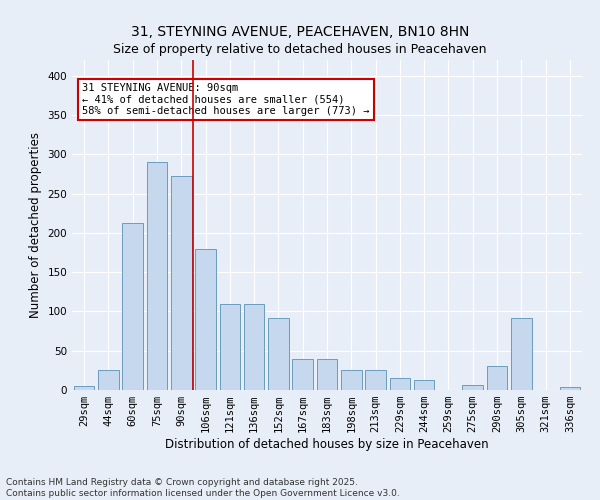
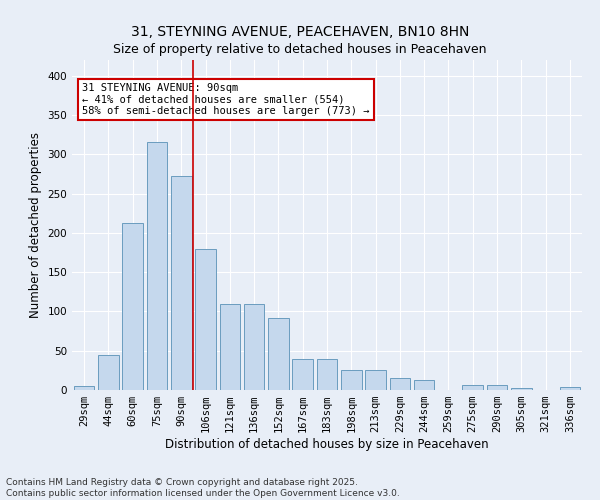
44sqm: 26 -> 45
75sqm: 290 -> 315
290sqm: 30 -> 7
305sqm: 92 -> 3
